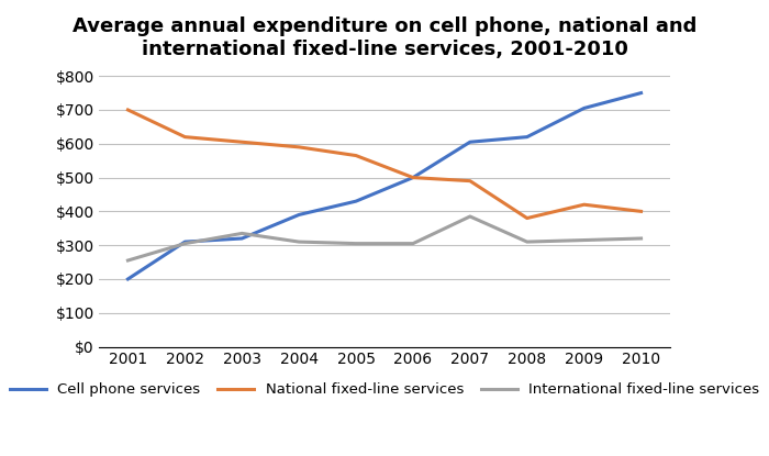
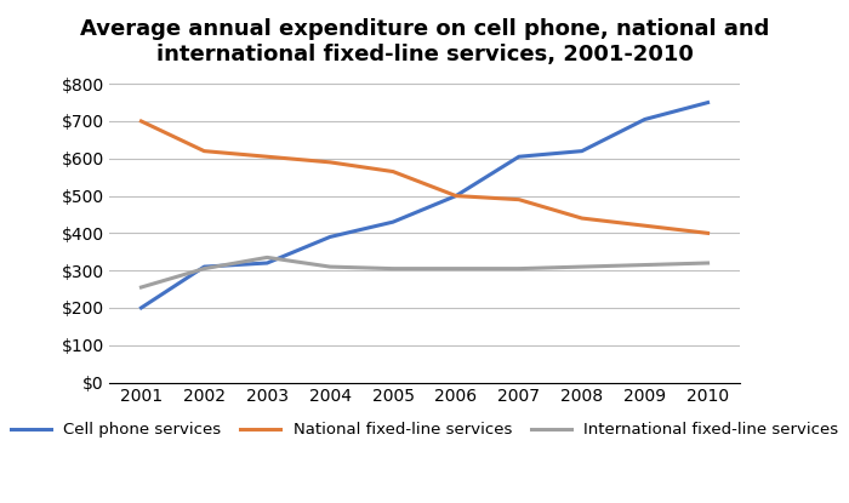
International fixed-line services/2007: $385 -> $305
National fixed-line services/2008: $380 -> $440
